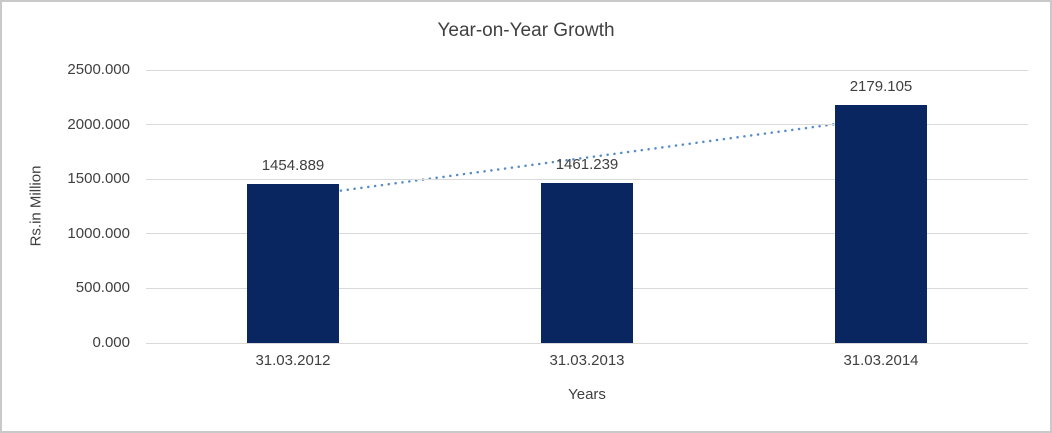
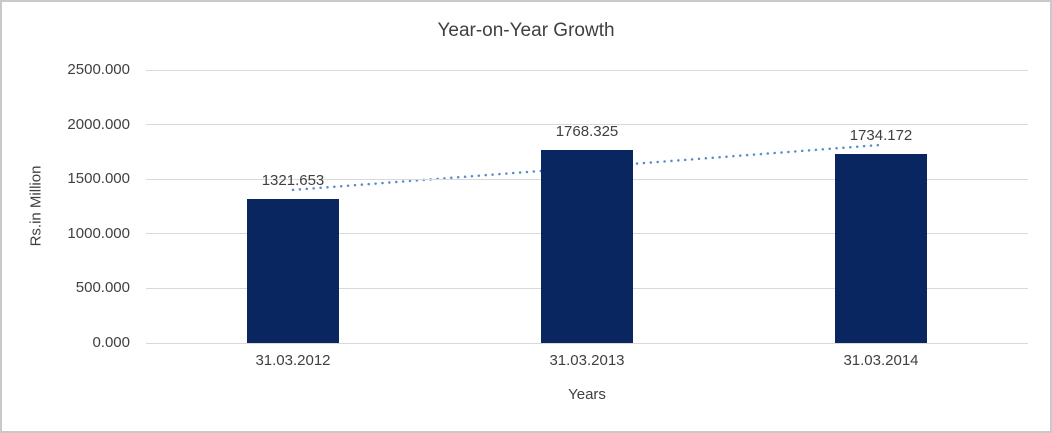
31.03.2012: 1454.889 -> 1321.653
31.03.2013: 1461.239 -> 1768.325
31.03.2014: 2179.105 -> 1734.172
